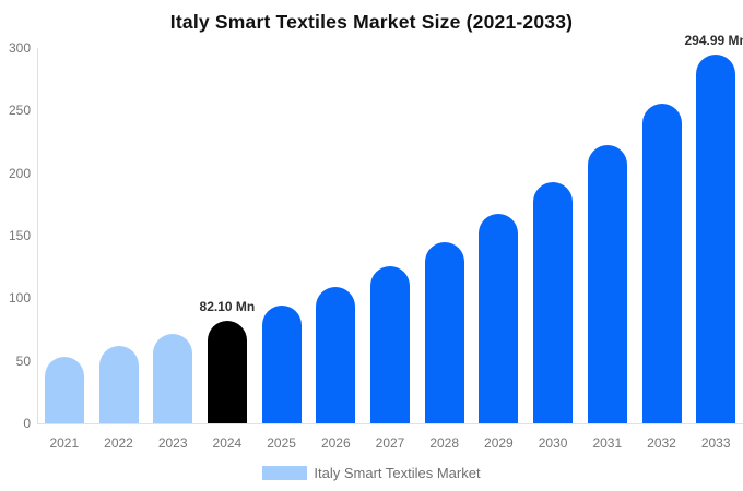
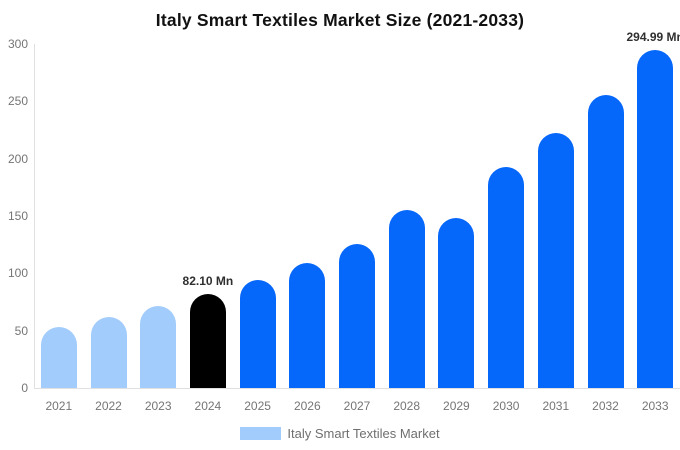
2028: 145 -> 155
2029: 167 -> 148
